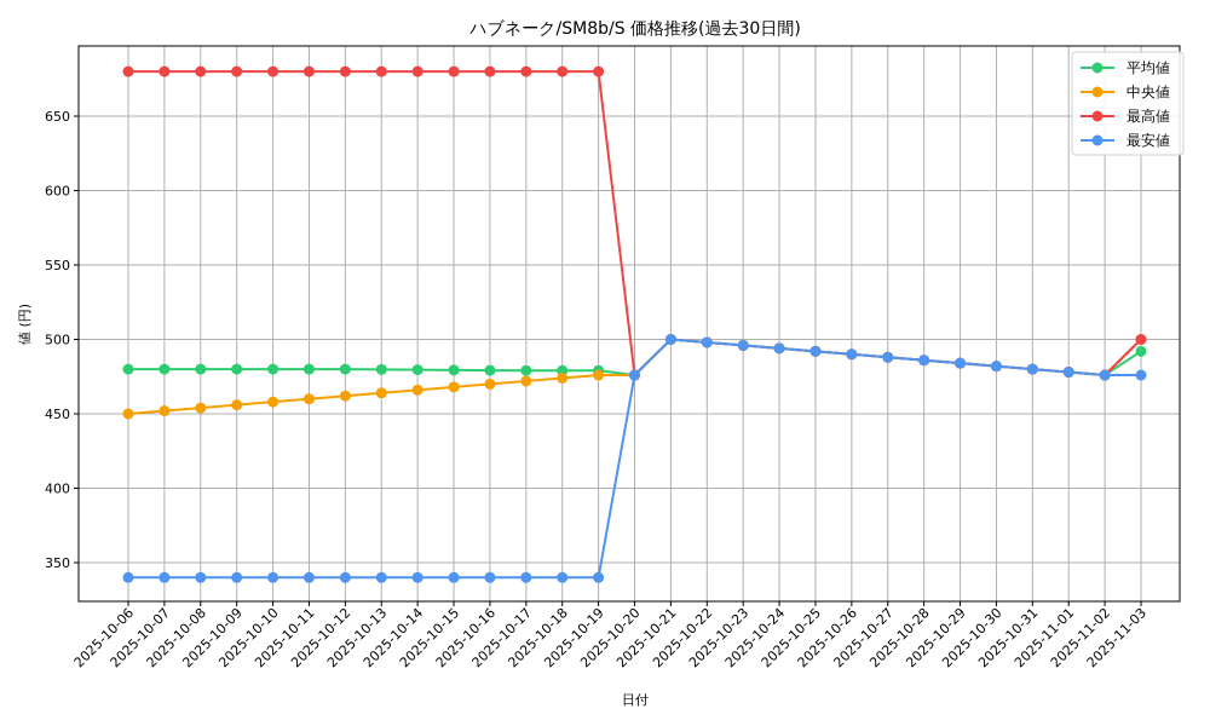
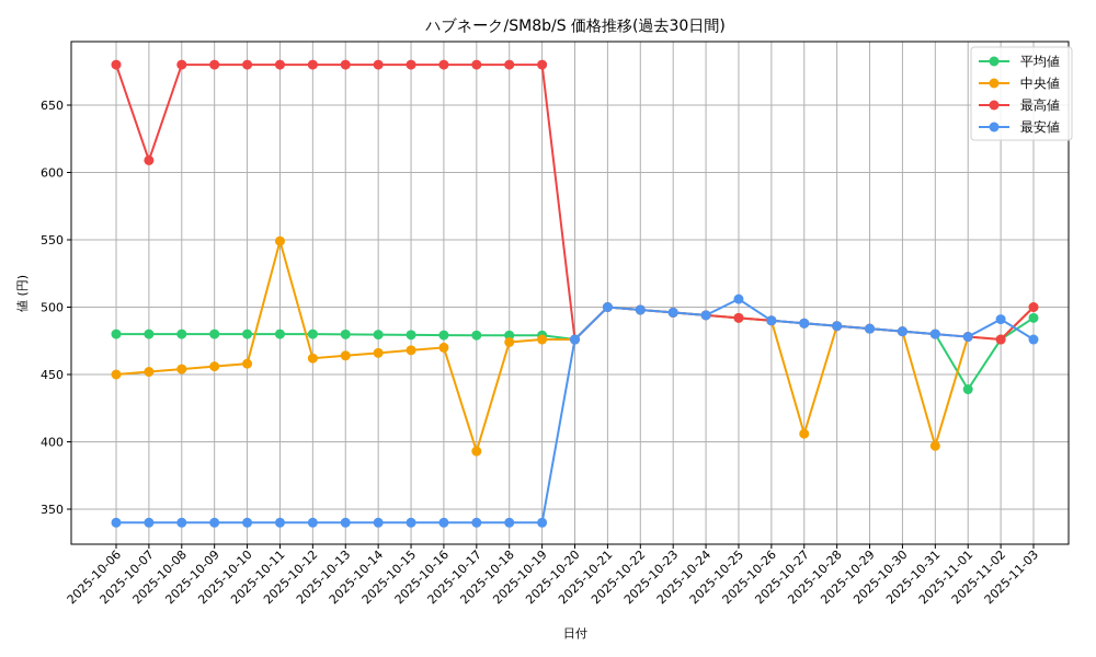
最高値/2025-10-07: 680 -> 609
中央値/2025-10-11: 460 -> 549
中央値/2025-10-17: 472 -> 393
最安値/2025-10-25: 492 -> 506
中央値/2025-10-27: 488 -> 406
中央値/2025-10-31: 480 -> 397
平均値/2025-11-01: 478 -> 439
最安値/2025-11-02: 476 -> 491
